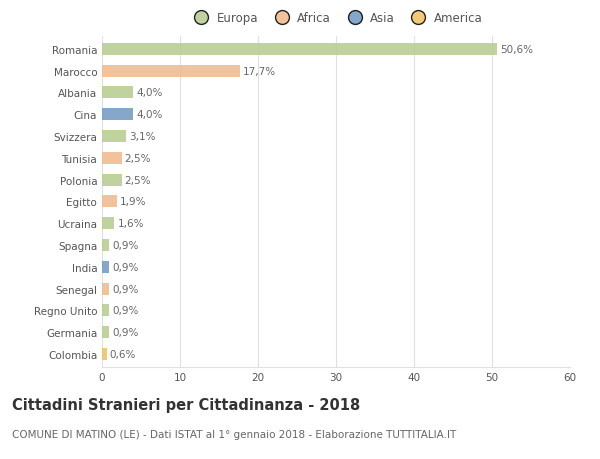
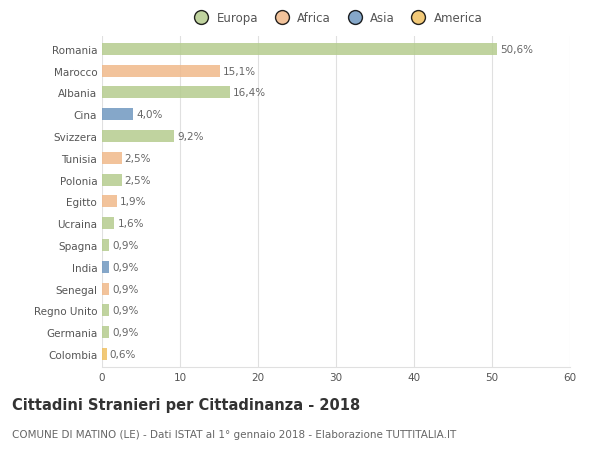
Marocco: 17,7% -> 15,1%
Albania: 4,0% -> 16,4%
Svizzera: 3,1% -> 9,2%
